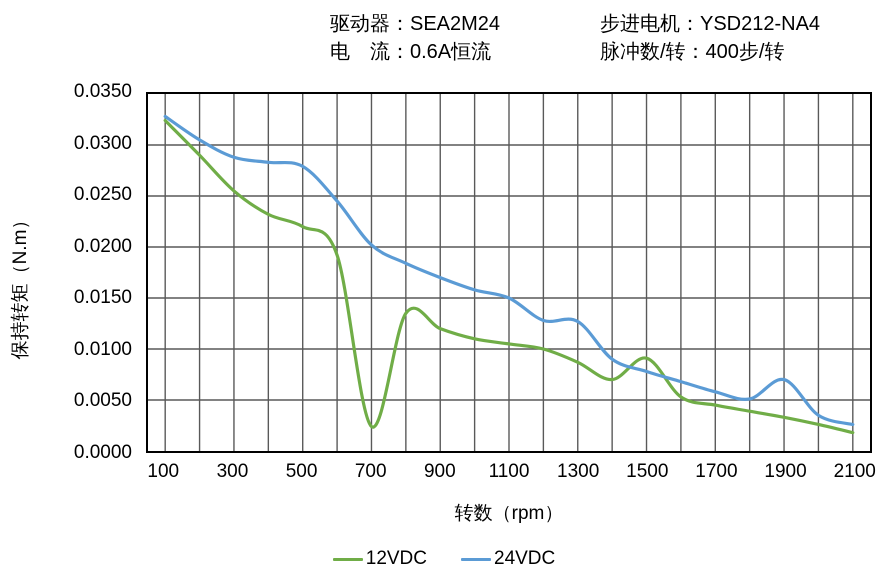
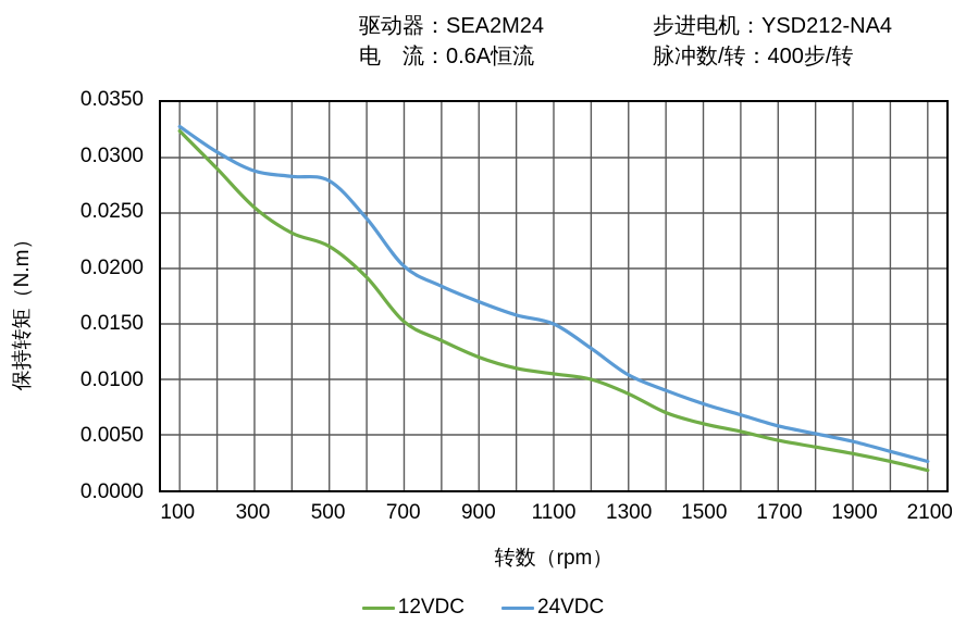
12VDC/700: 0.0024 -> 0.0152
24VDC/1300: 0.0127 -> 0.0104
12VDC/1500: 0.0091 -> 0.0060
24VDC/1900: 0.0070 -> 0.0044
